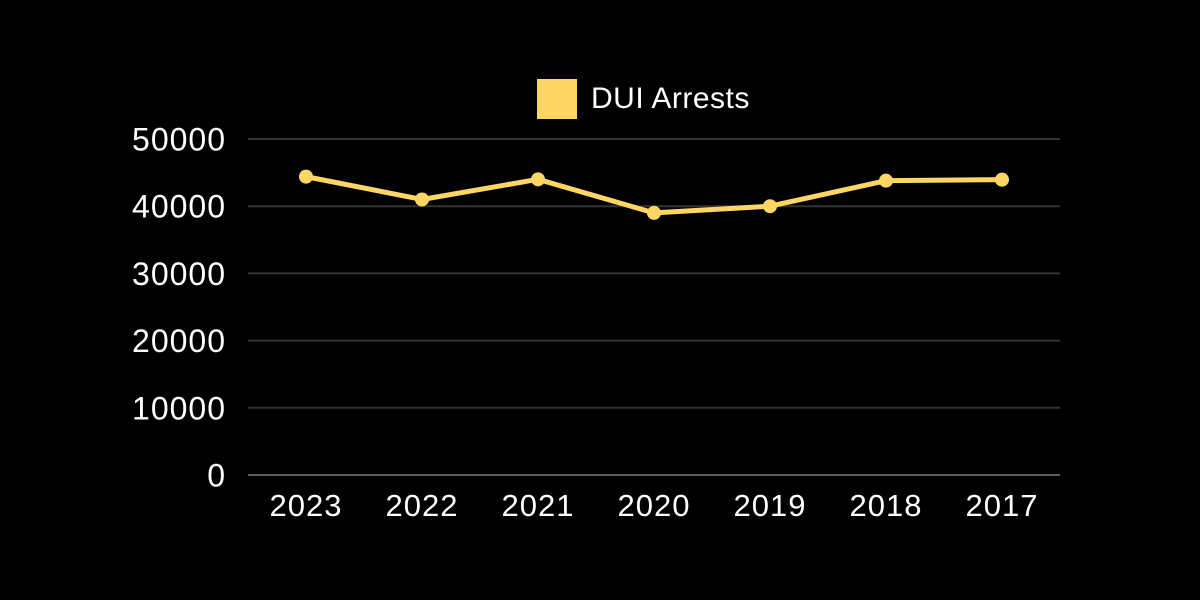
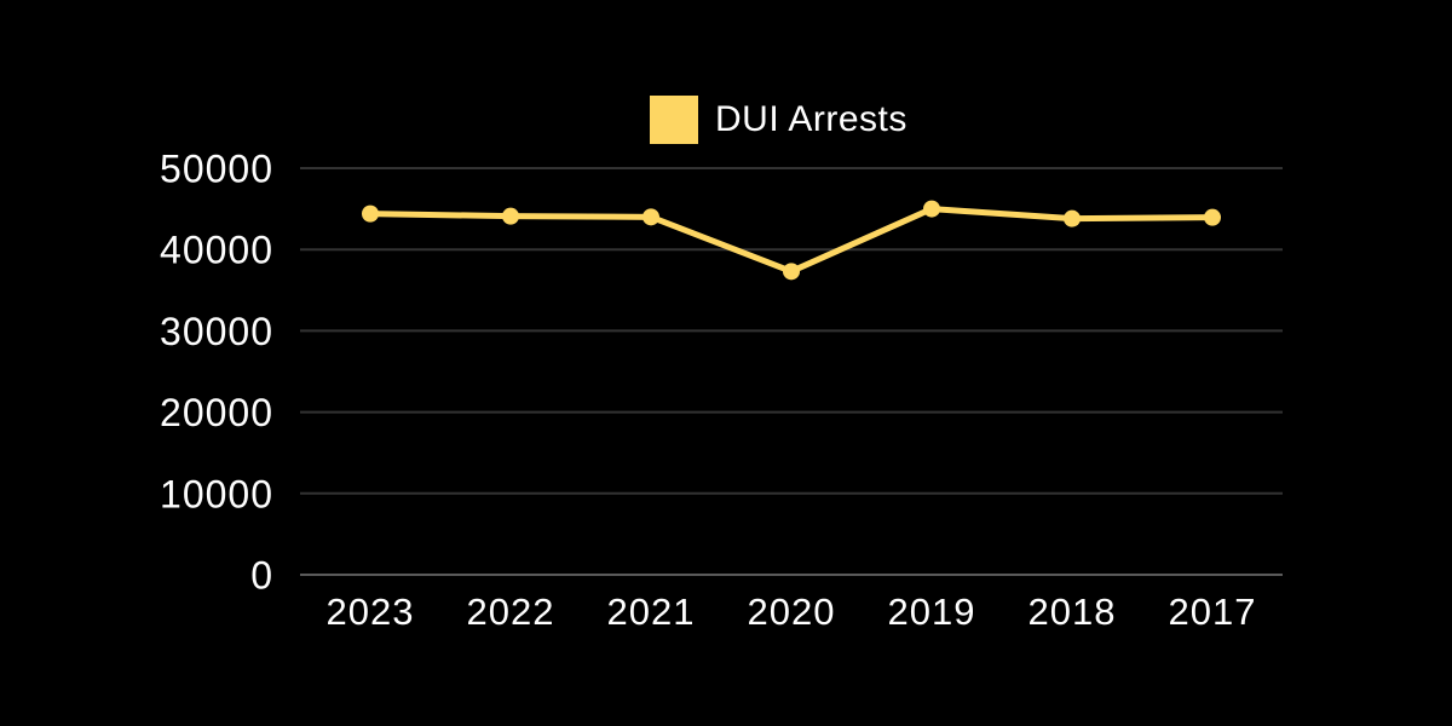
2022: 41000 -> 44000
2020: 39000 -> 37000
2019: 40000 -> 45000
